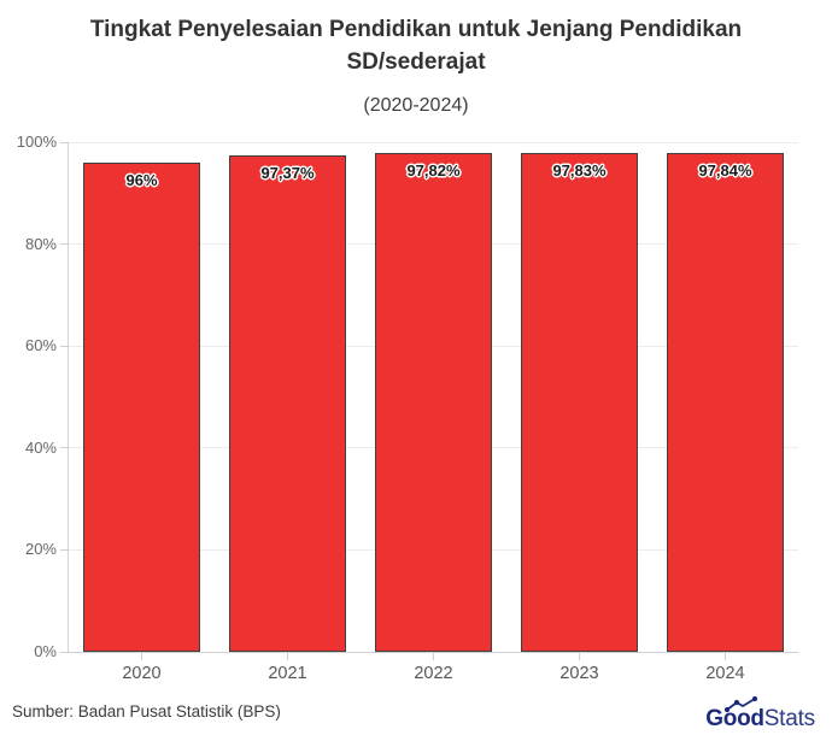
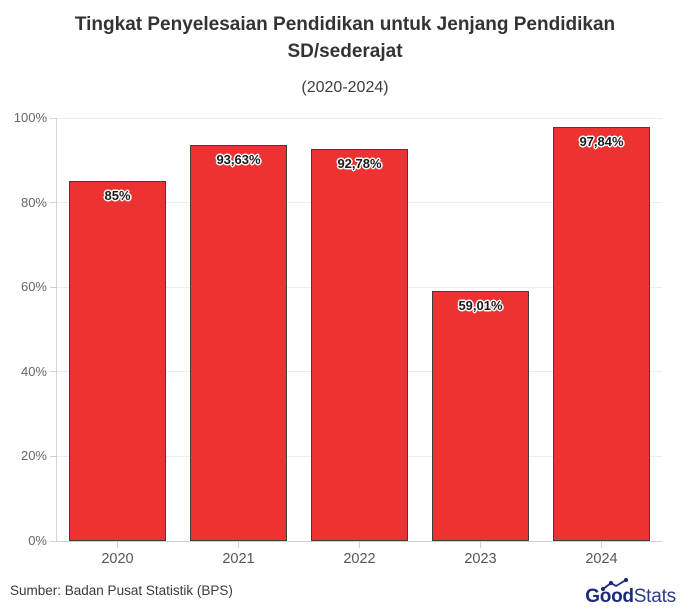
2020: 96% -> 85%
2021: 97,37% -> 93,63%
2022: 97,82% -> 92,78%
2023: 97,83% -> 59,01%
